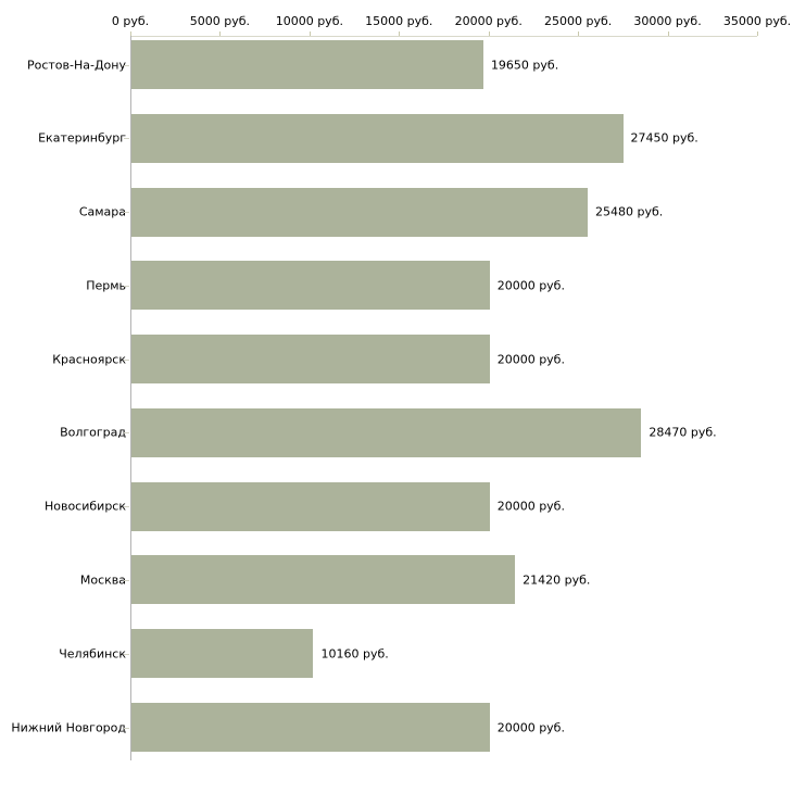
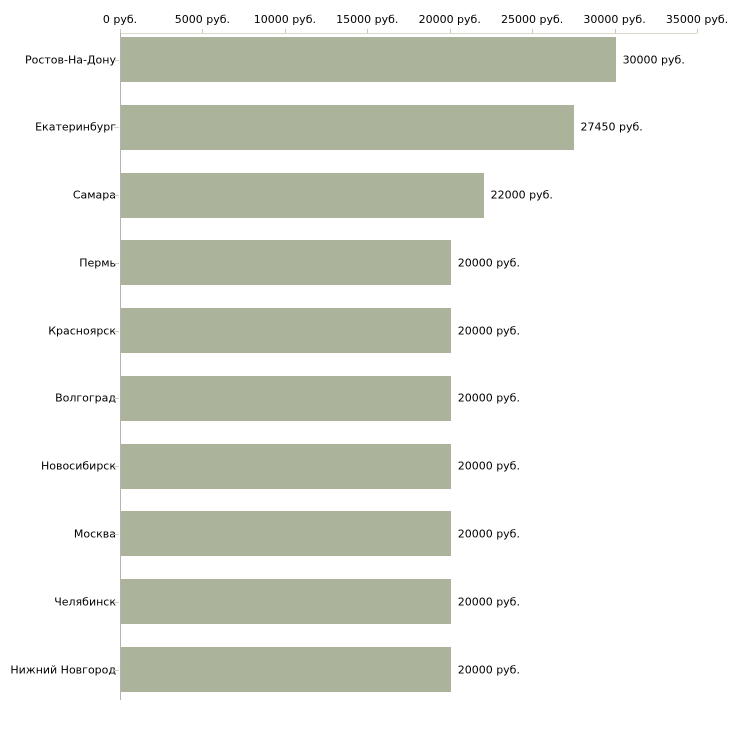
Ростов-На-Дону: 19650 -> 30000
Самара: 25480 -> 22000
Волгоград: 28470 -> 20000
Москва: 21420 -> 20000
Челябинск: 10160 -> 20000
